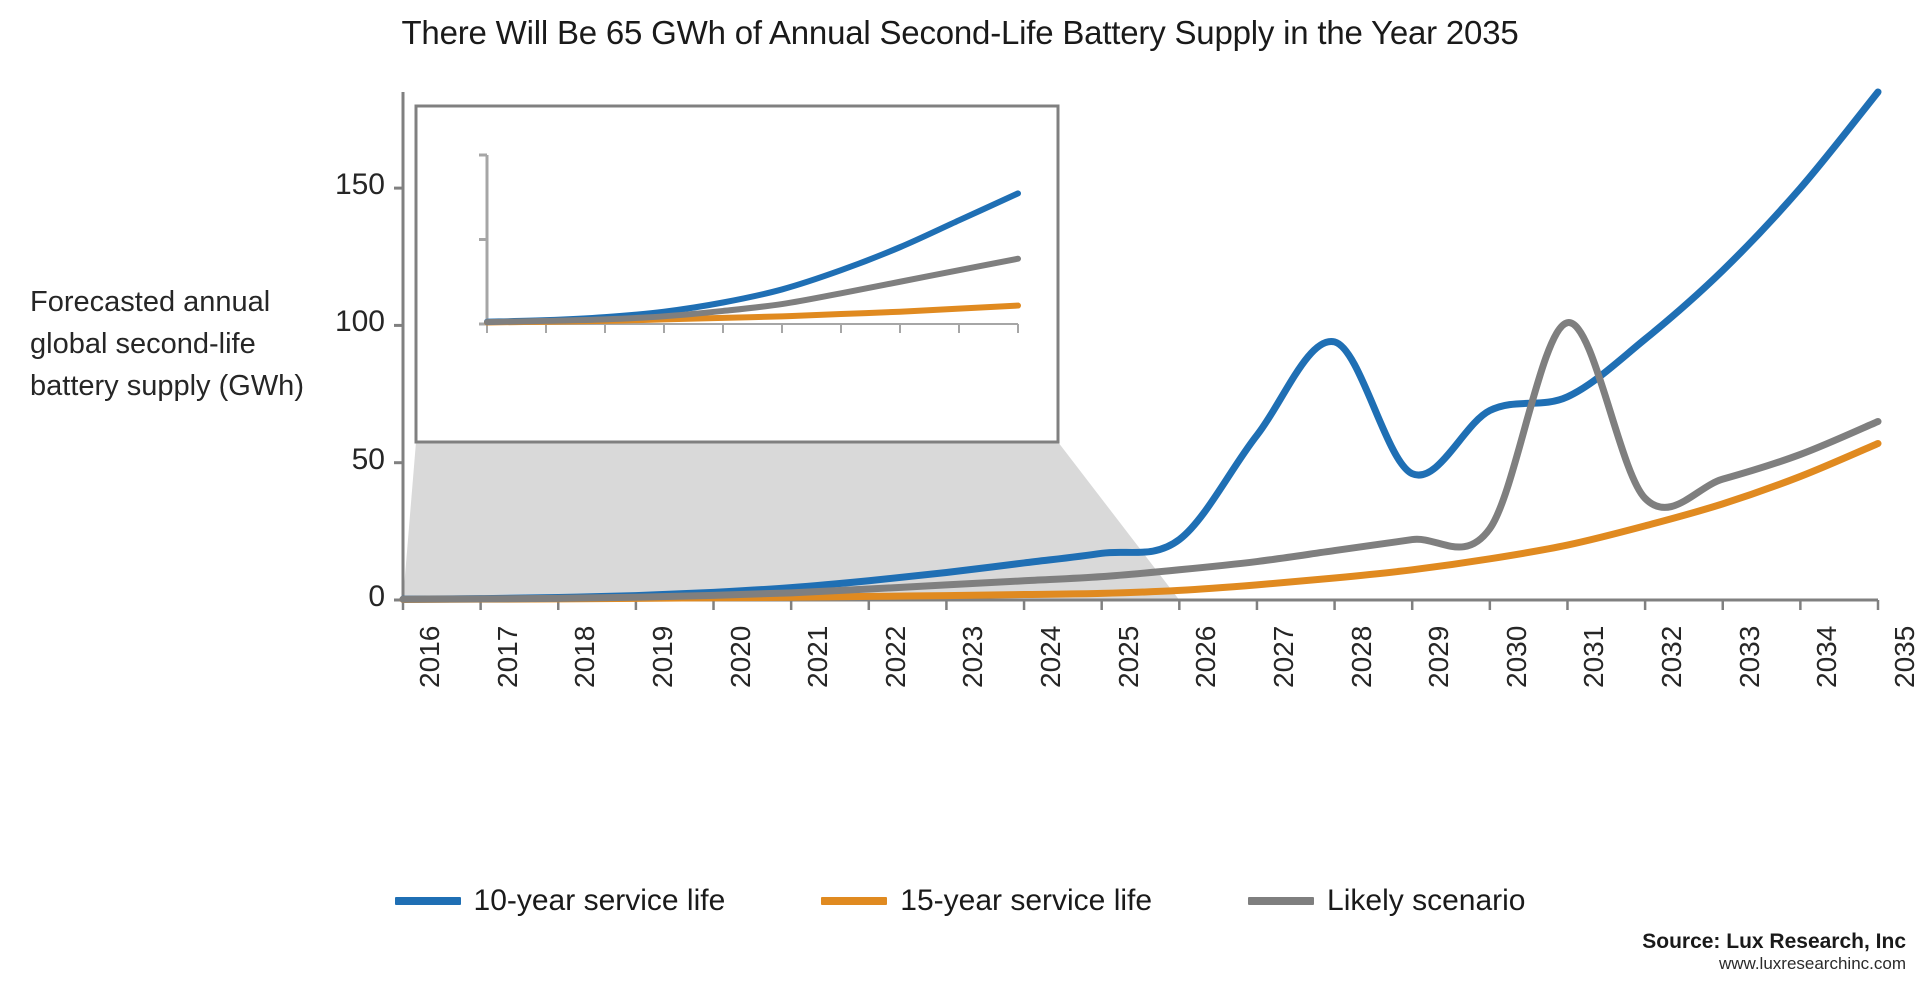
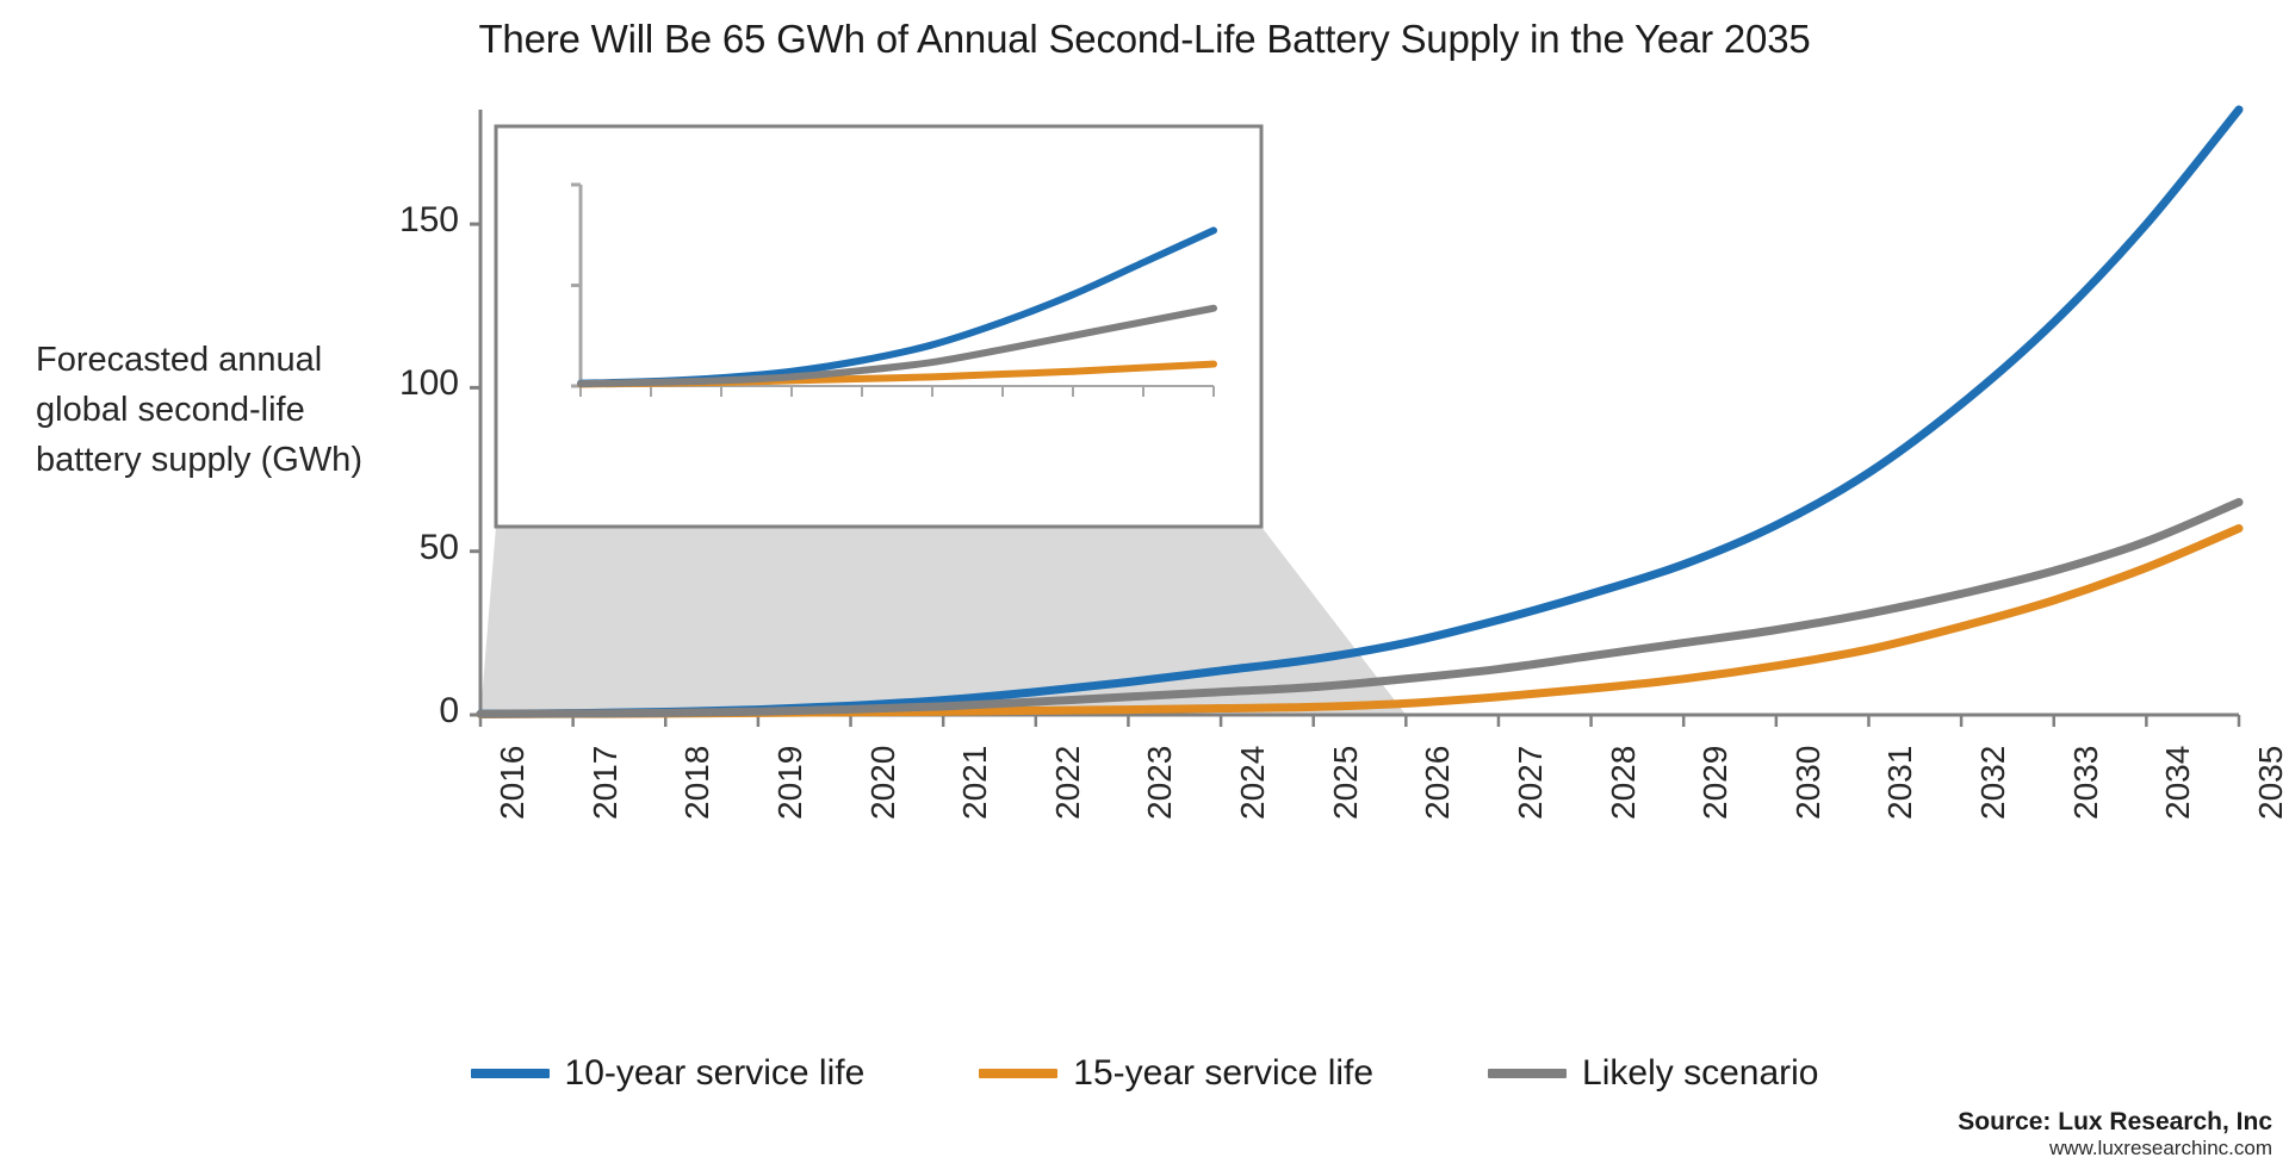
10-year service life/2027: 60 -> 29
10-year service life/2028: 94 -> 37
10-year service life/2030: 69 -> 58
Likely scenario/2031: 101 -> 31
